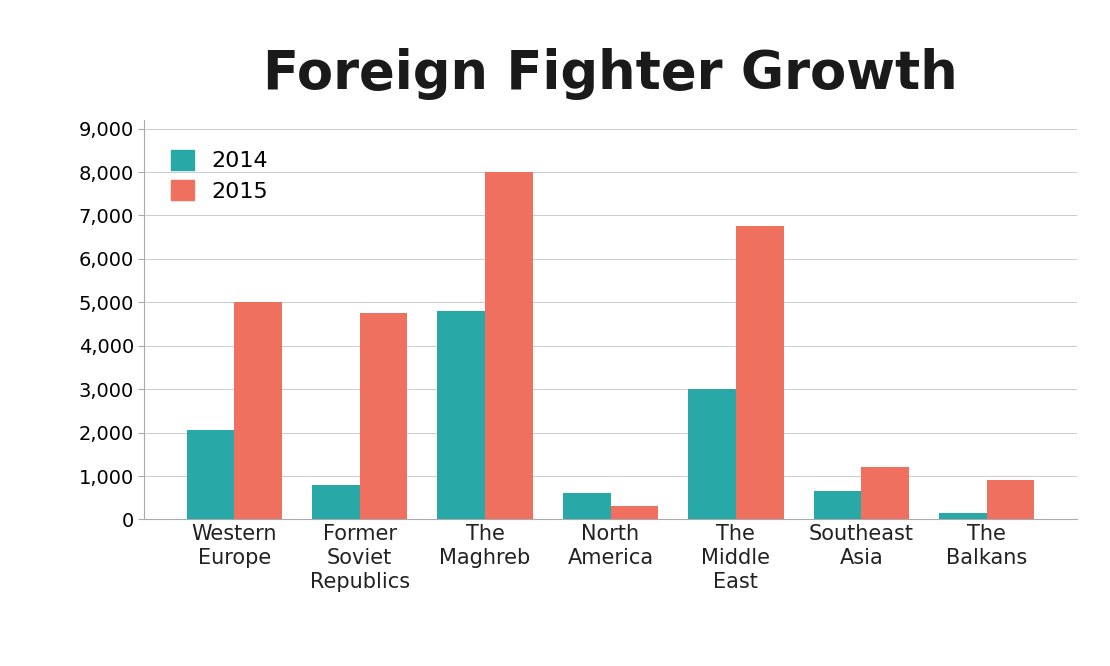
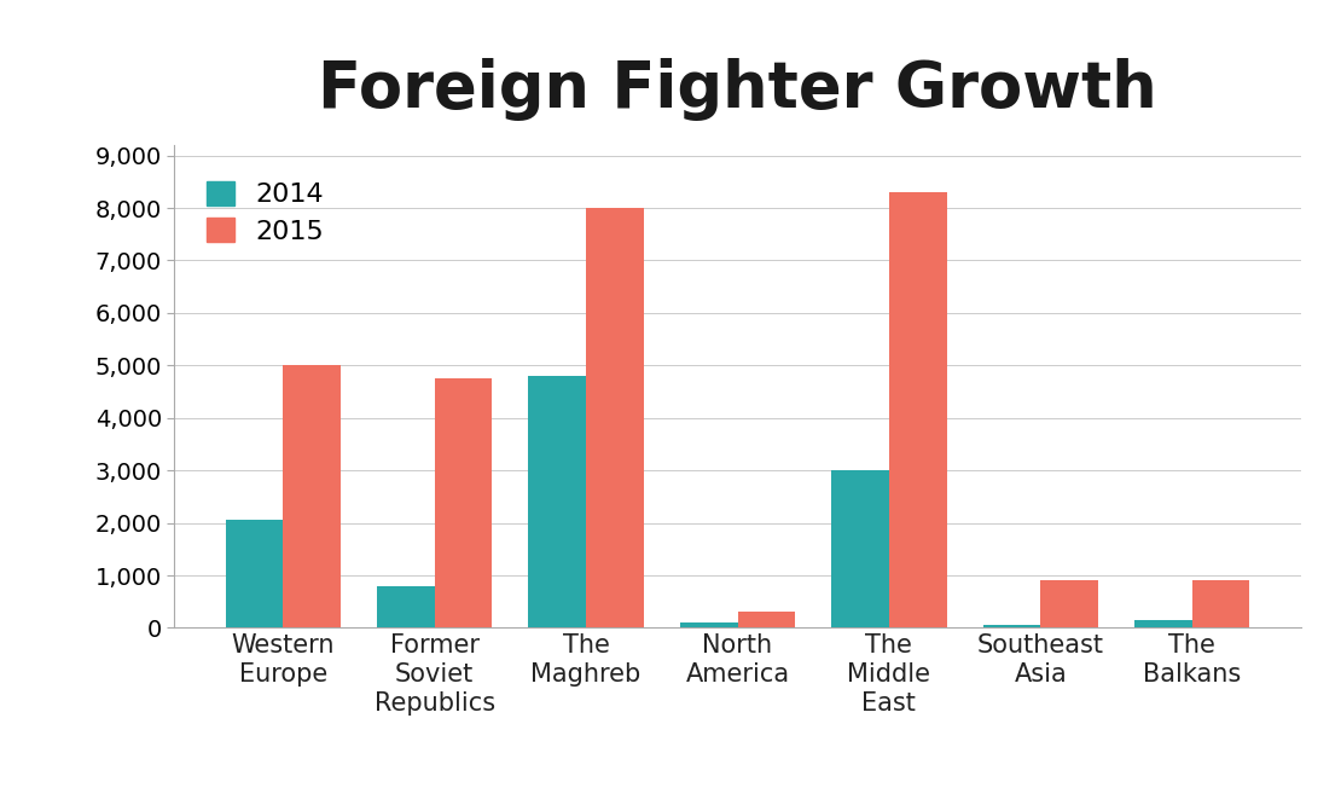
2014/North America: 600 -> 100
2015/The Middle East: 6,750 -> 8,300
2014/Southeast Asia: 650 -> 50
2015/Southeast Asia: 1,200 -> 900
